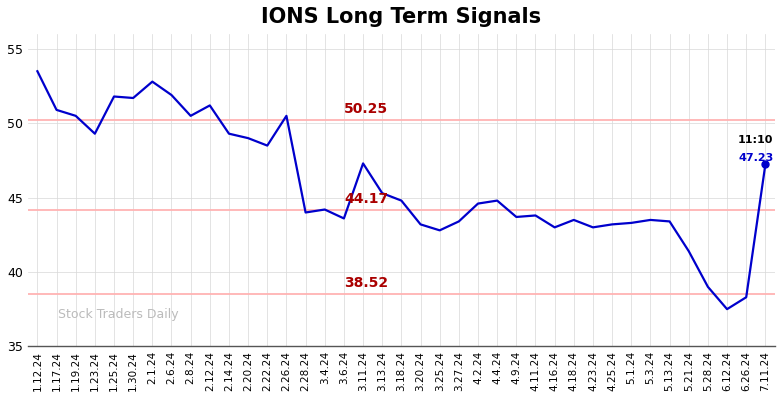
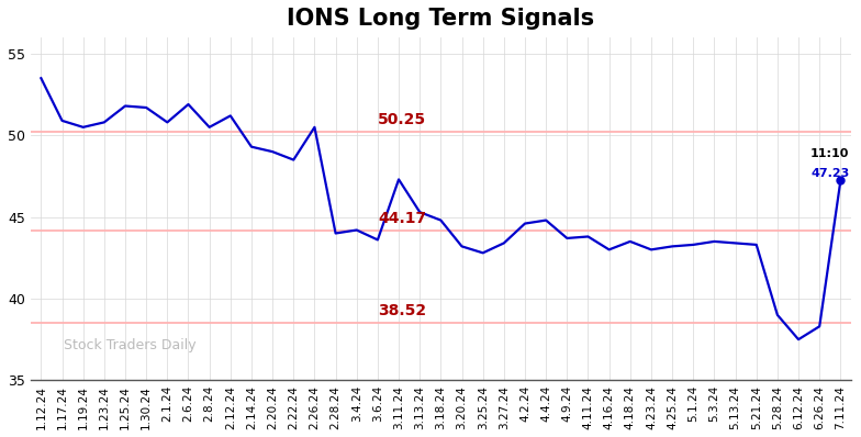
1.23.24: 49.3 -> 50.8
2.1.24: 52.8 -> 50.8
5.21.24: 41.4 -> 43.3
